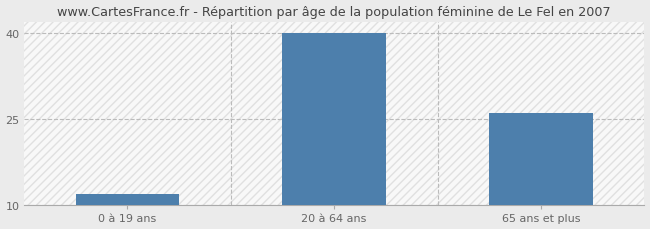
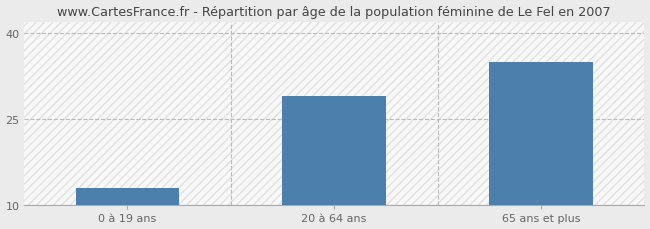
0 à 19 ans: 12 -> 13
20 à 64 ans: 40 -> 29
65 ans et plus: 26 -> 35
